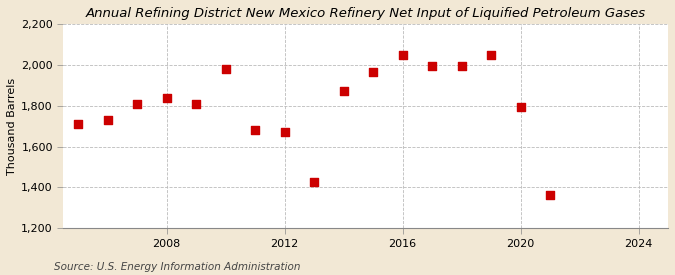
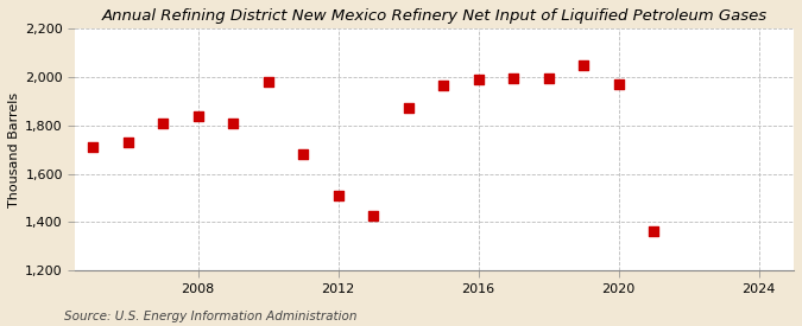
2012: 1,670 -> 1,510
2016: 2,050 -> 1,990
2020: 1,795 -> 1,970
